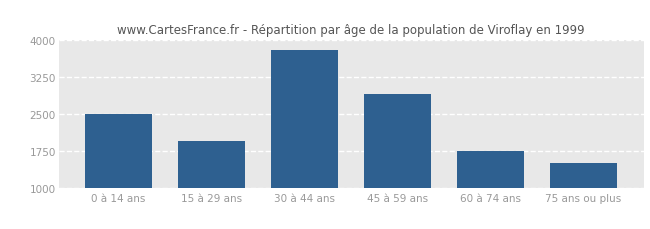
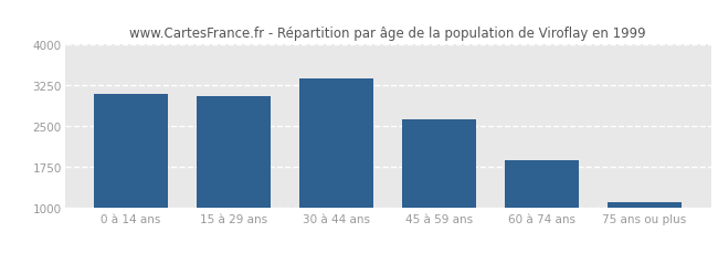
0 à 14 ans: 2500 -> 3100
15 à 29 ans: 1950 -> 3050
30 à 44 ans: 3800 -> 3370
45 à 59 ans: 2900 -> 2620
60 à 74 ans: 1750 -> 1870
75 ans ou plus: 1500 -> 1090
